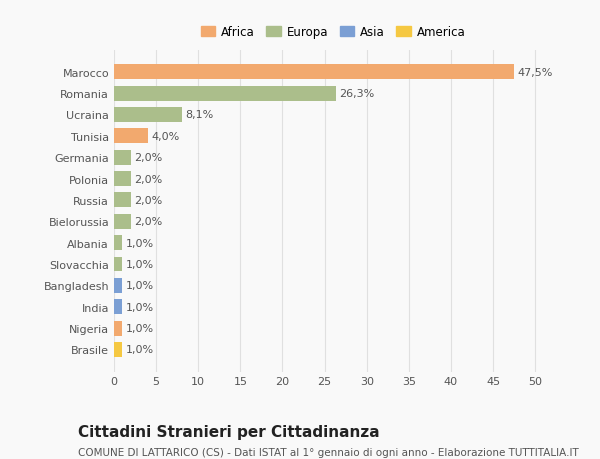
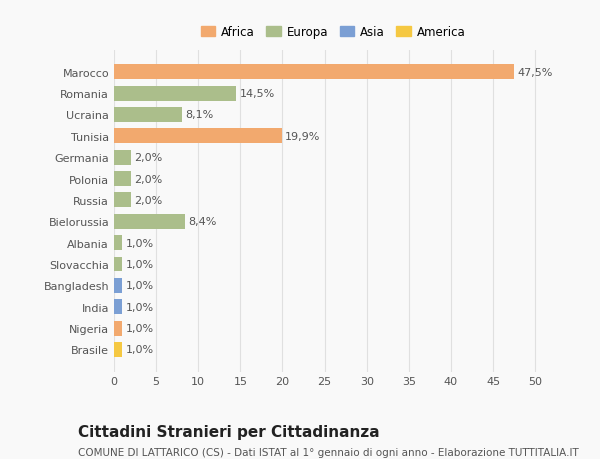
Romania: 26,3% -> 14,5%
Tunisia: 4,0% -> 19,9%
Bielorussia: 2,0% -> 8,4%
